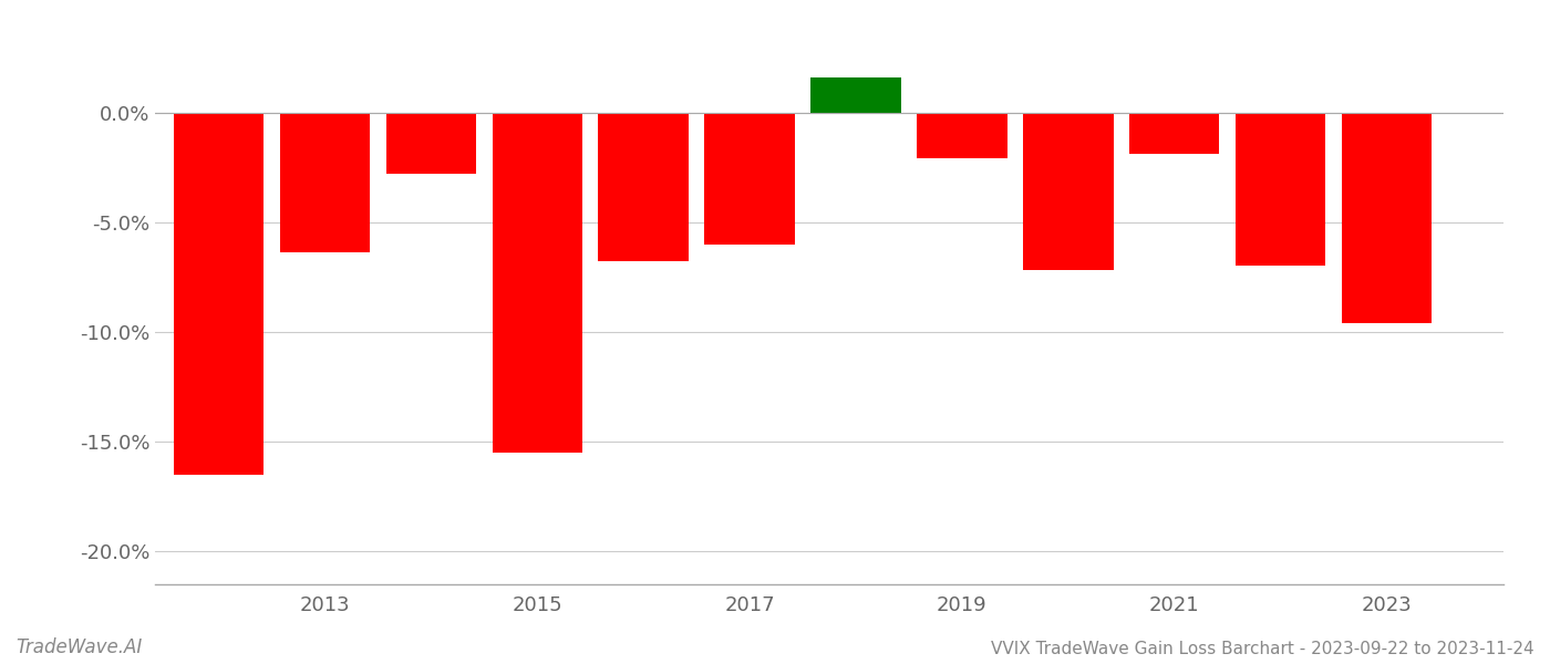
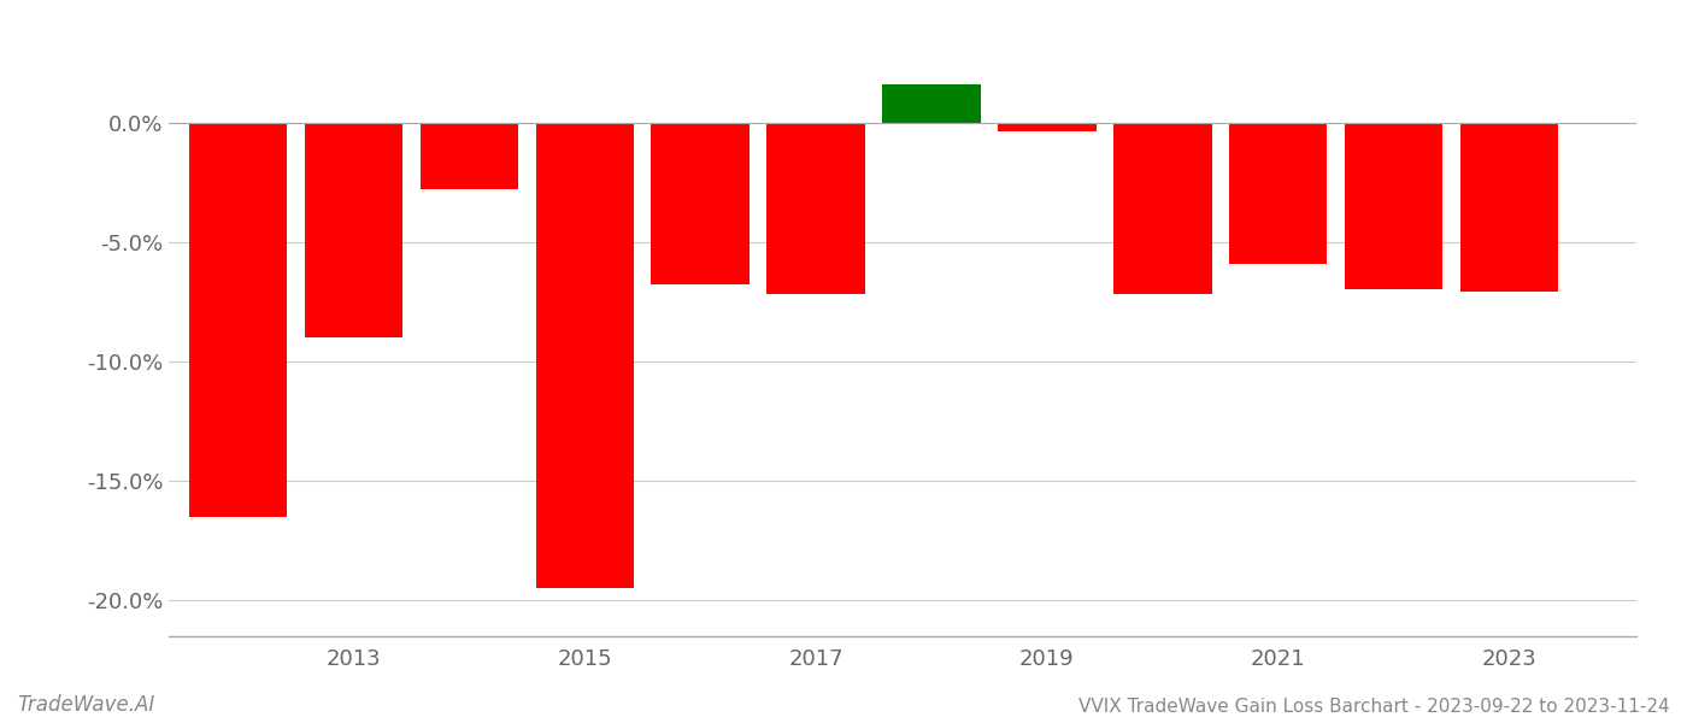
2013: -6.4% -> -9.0%
2015: -15.5% -> -19.5%
2017: -6.0% -> -7.2%
2019: -2.1% -> -0.4%
2021: -1.9% -> -5.9%
2023: -9.6% -> -7.1%
